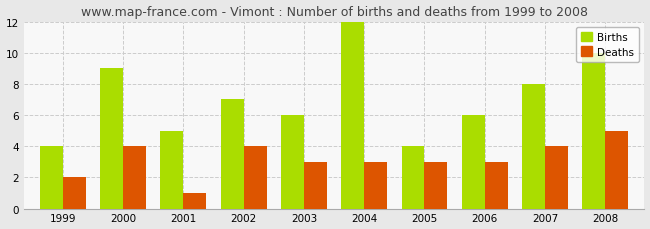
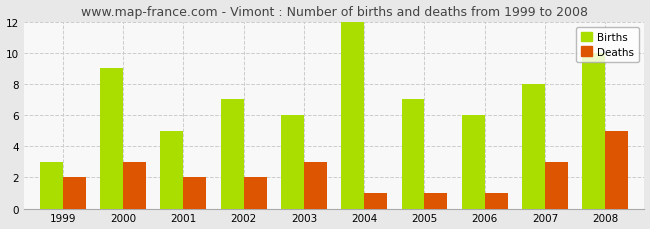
Births/1999: 4 -> 3
Deaths/2000: 4 -> 3
Deaths/2001: 1 -> 2
Deaths/2002: 4 -> 2
Deaths/2004: 3 -> 1
Births/2005: 4 -> 7
Deaths/2005: 3 -> 1
Deaths/2006: 3 -> 1
Deaths/2007: 4 -> 3
